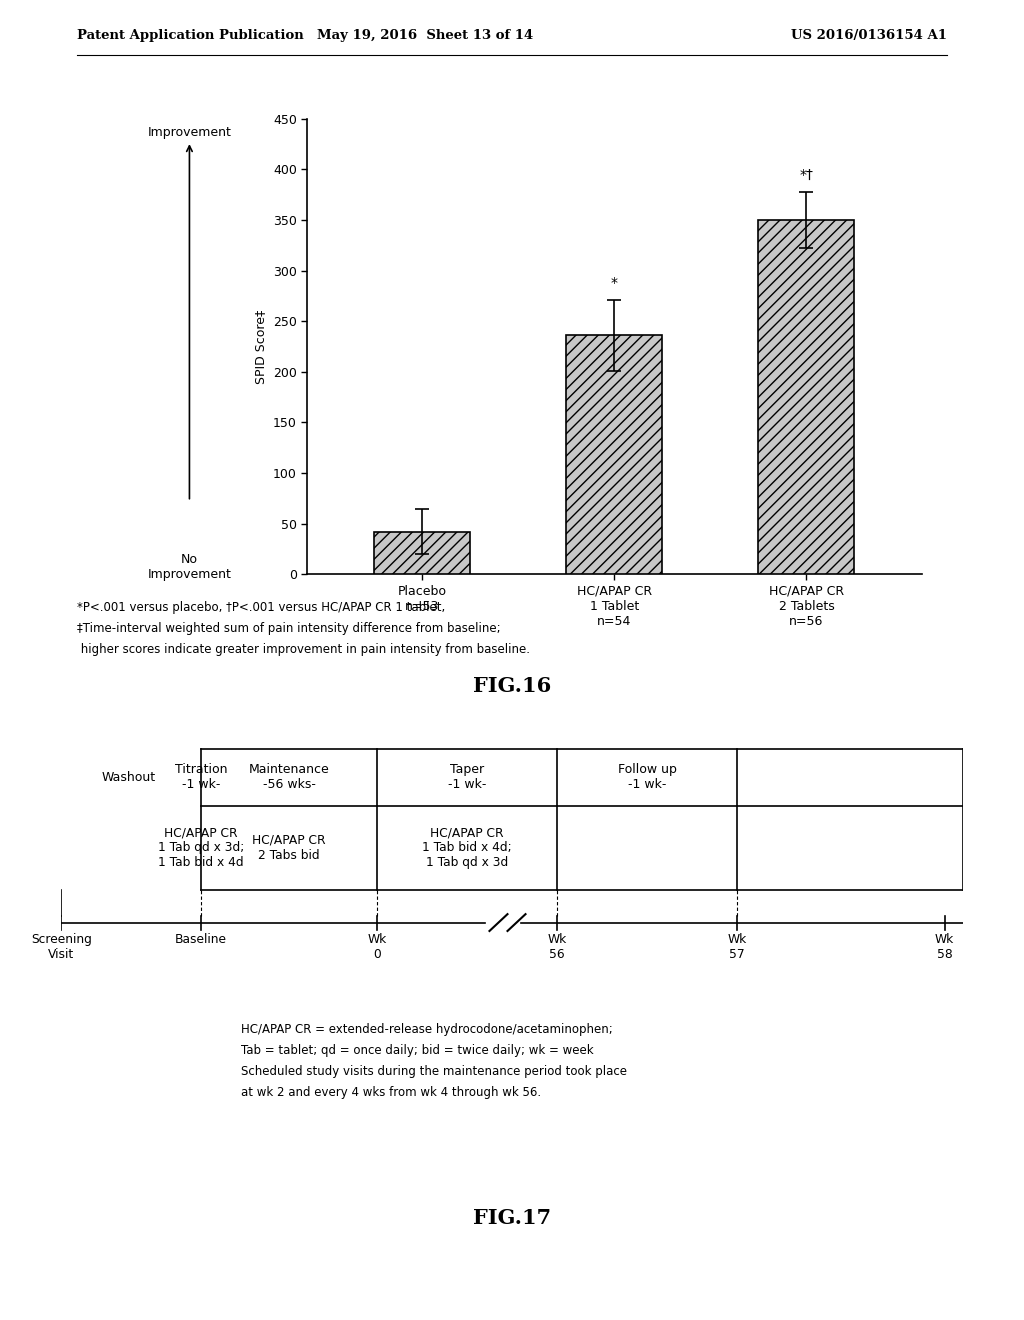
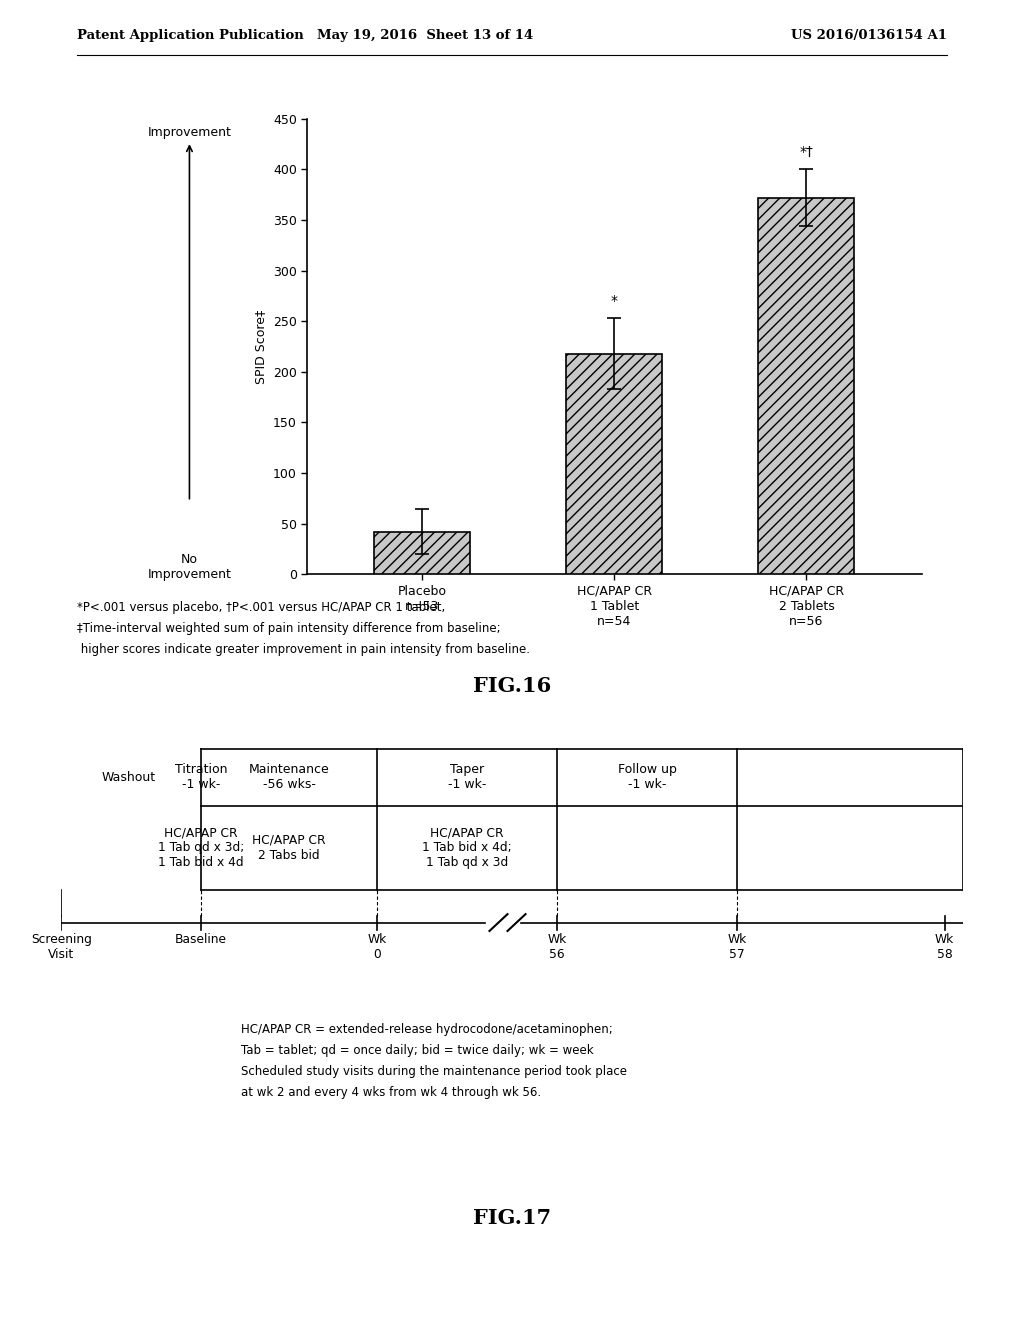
HC/APAP CR 1 Tablet n=54: 236 -> 218
HC/APAP CR 2 Tablets n=56: 350 -> 372
